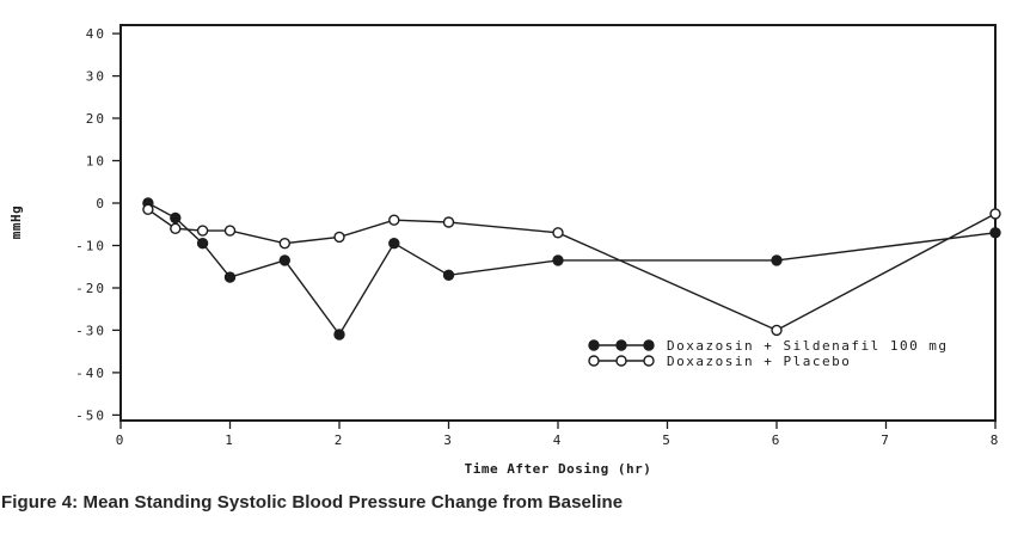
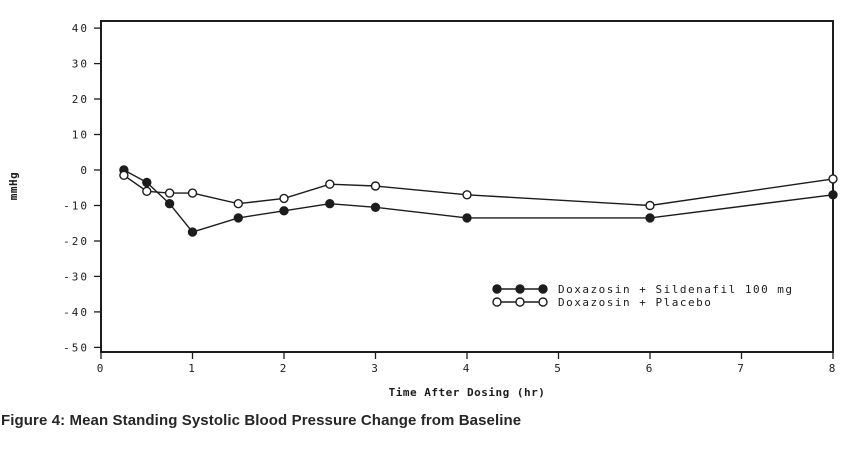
Doxazosin + Sildenafil 100 mg/2: -31 -> -12
Doxazosin + Sildenafil 100 mg/3: -17 -> -10
Doxazosin + Placebo/6: -30 -> -10
